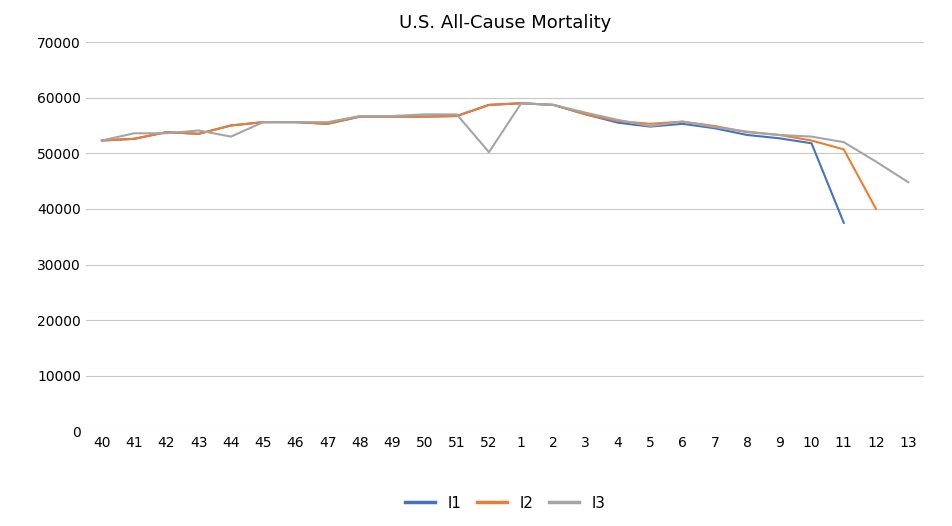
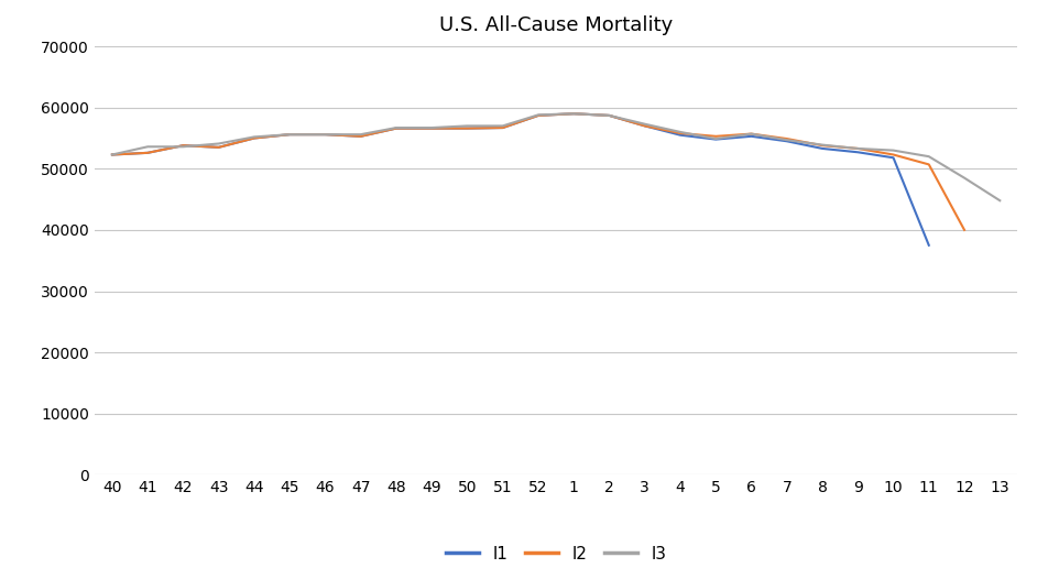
l3/44: 53000 -> 55200
l3/52: 50200 -> 58800
